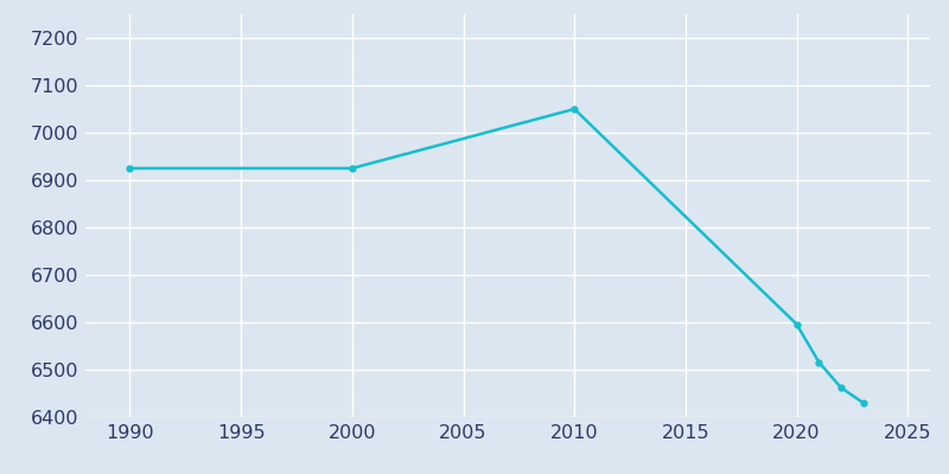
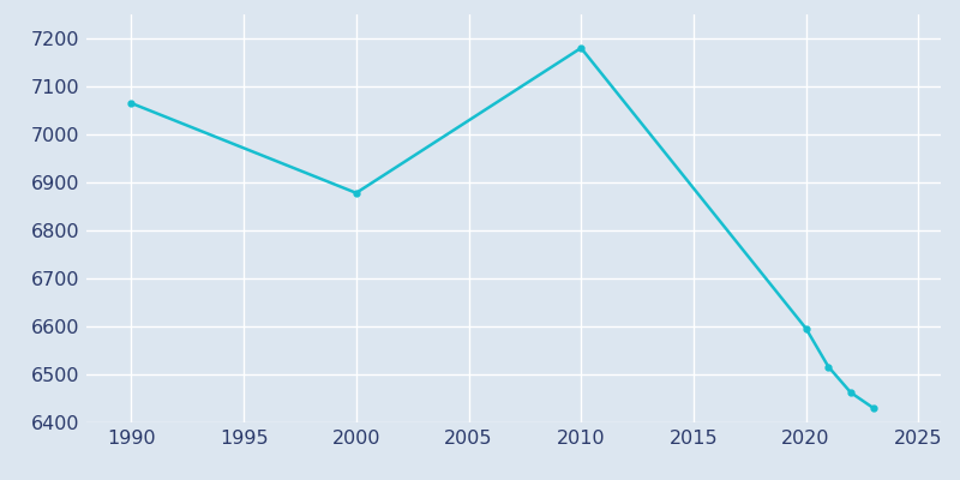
1990: 6925 -> 7065
2000: 6925 -> 6878
2010: 7050 -> 7180
